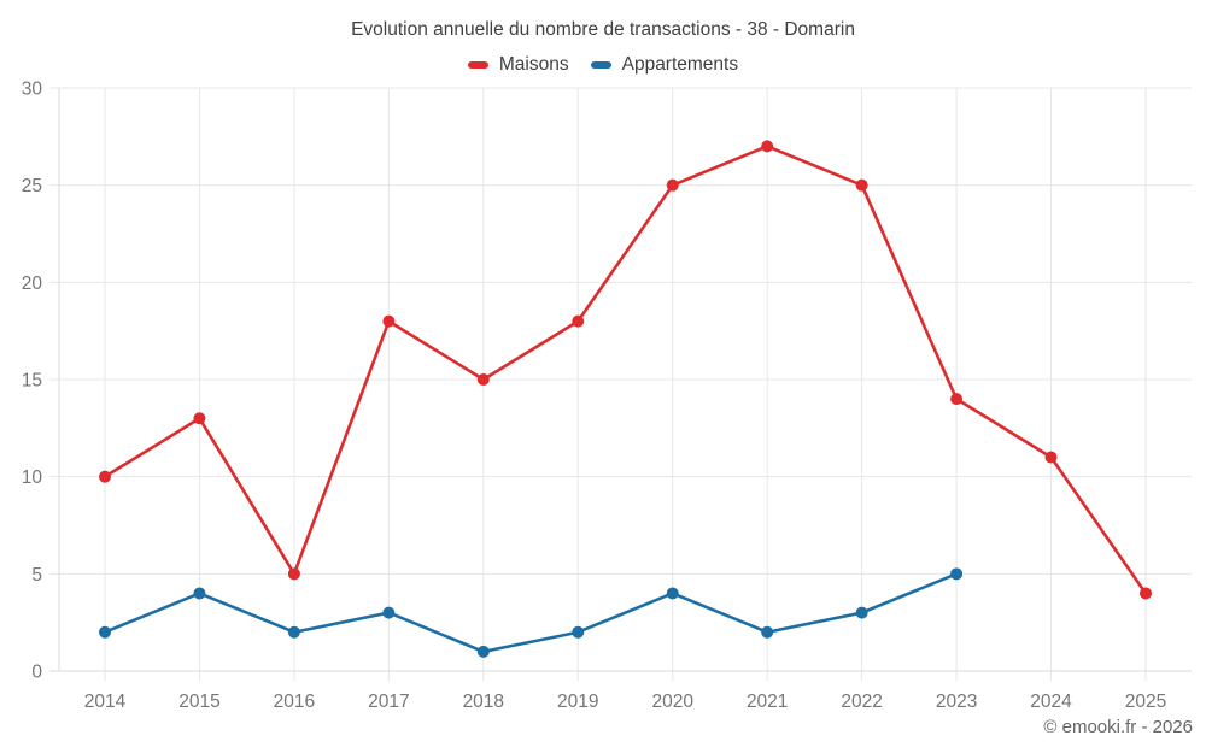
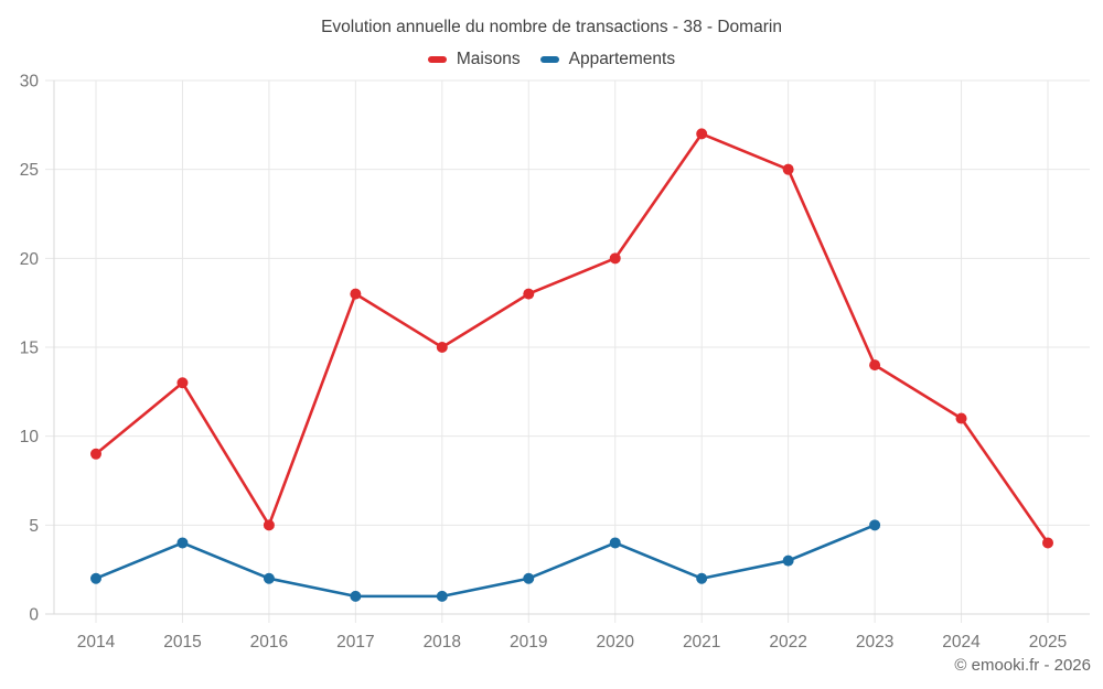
Maisons/2014: 10 -> 9
Appartements/2017: 3 -> 1
Maisons/2020: 25 -> 20
